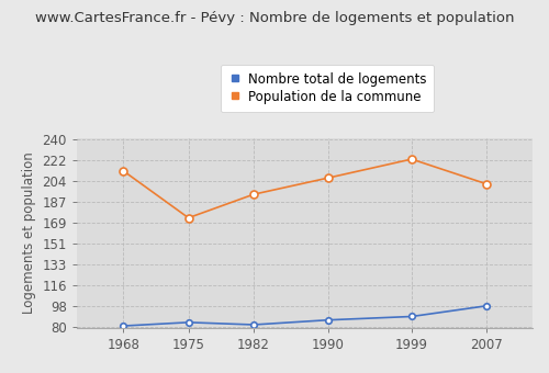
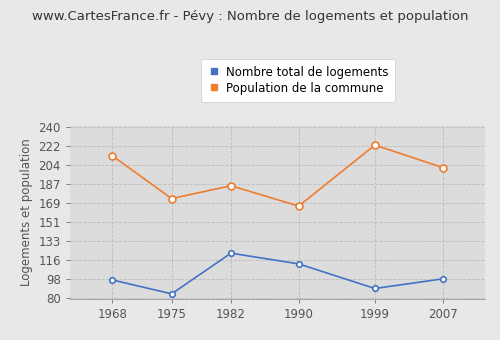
Nombre total de logements/1968: 81 -> 97
Nombre total de logements/1982: 82 -> 122
Population de la commune/1982: 193 -> 185
Nombre total de logements/1990: 86 -> 112
Population de la commune/1990: 207 -> 166
